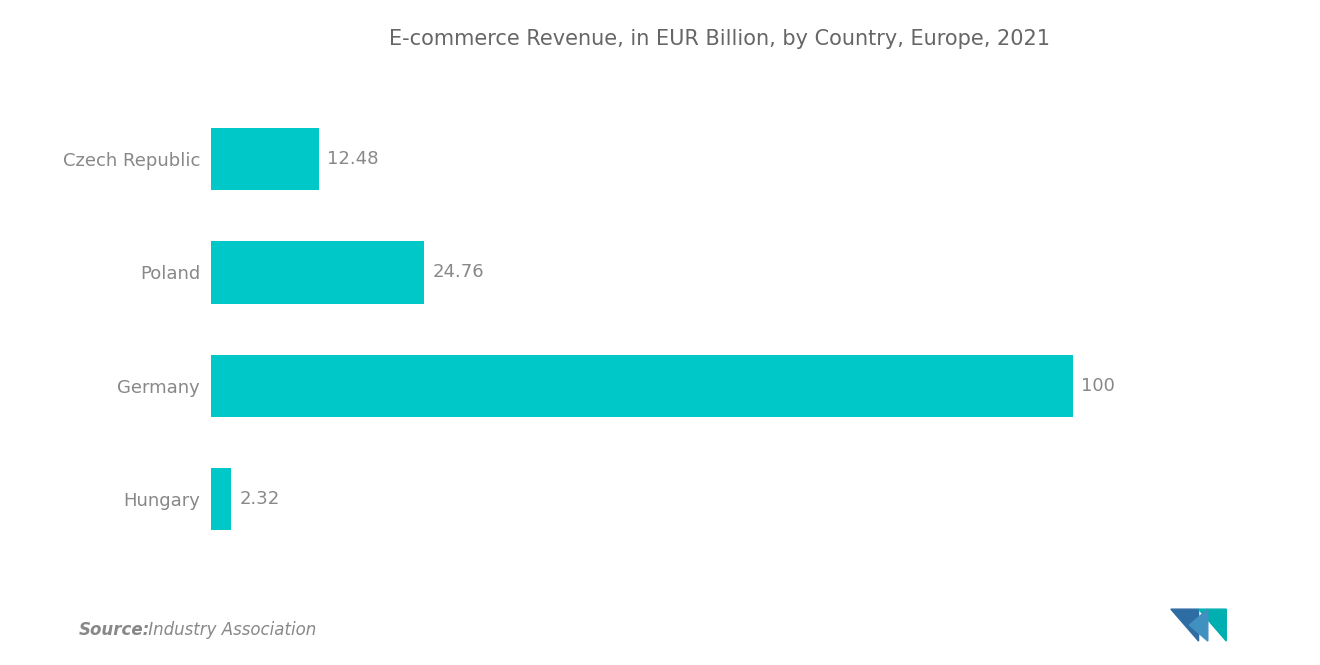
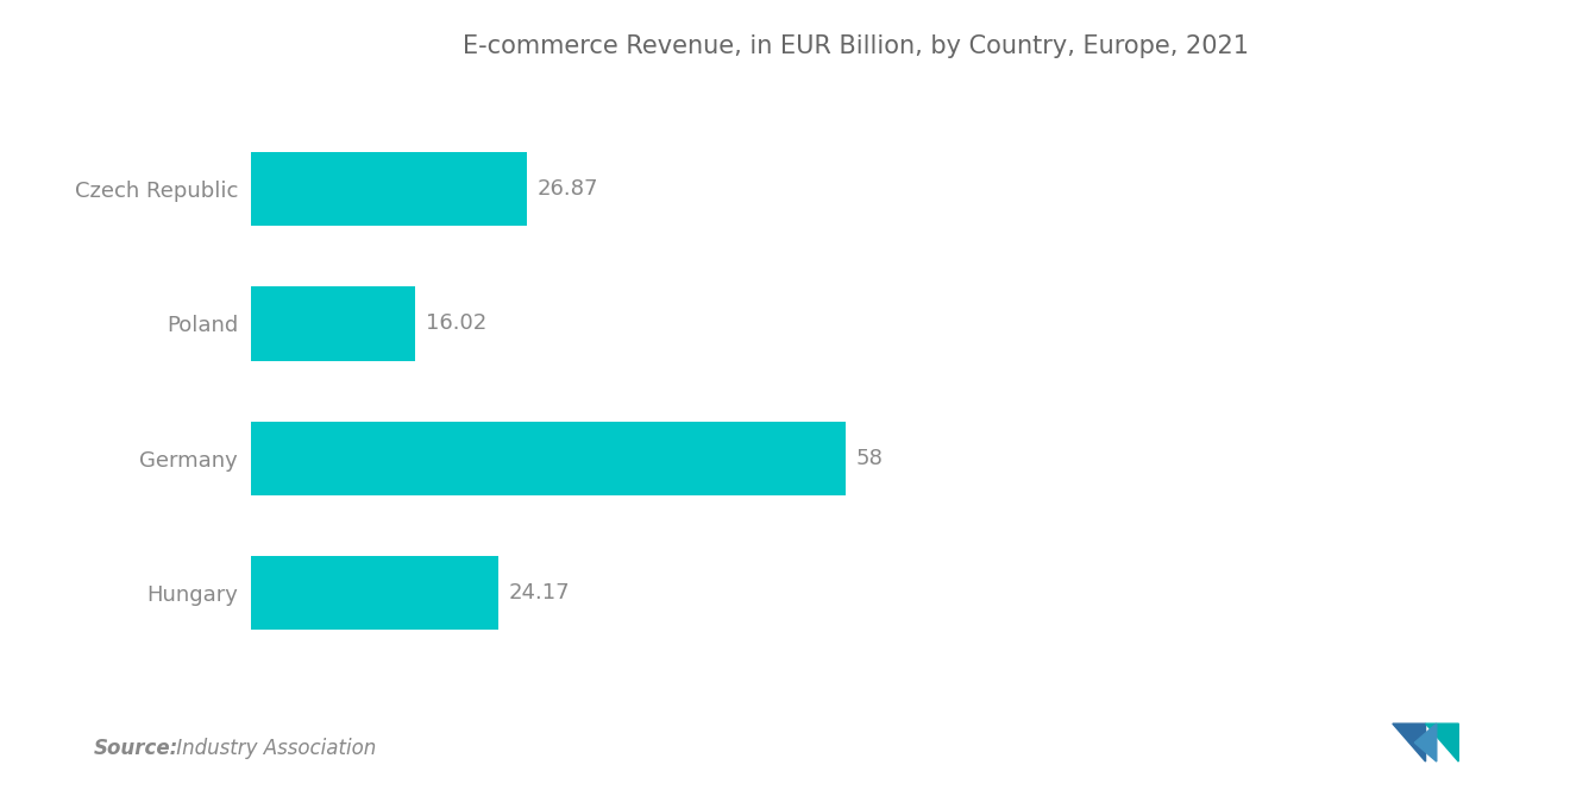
Czech Republic: 12.48 -> 26.87
Poland: 24.76 -> 16.02
Germany: 100 -> 58
Hungary: 2.32 -> 24.17
